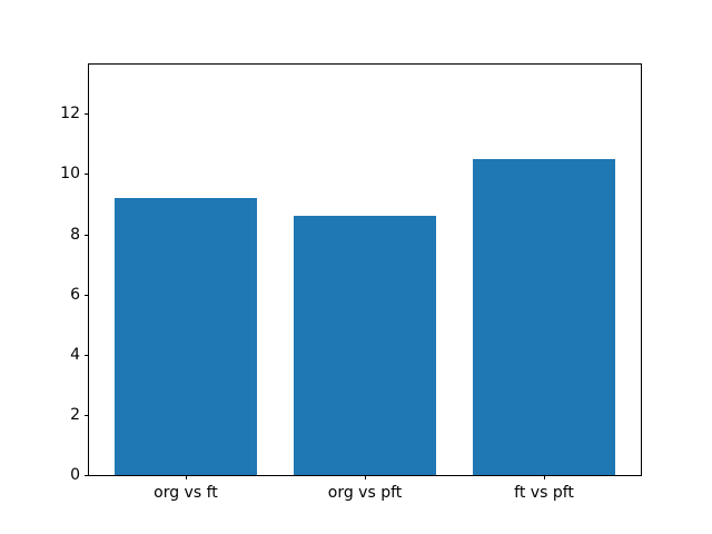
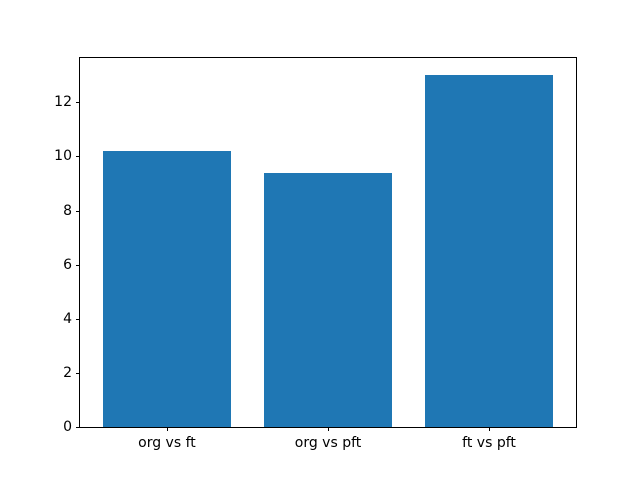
org vs ft: 9.2 -> 10.2
org vs pft: 8.6 -> 9.4
ft vs pft: 10.5 -> 13.0
